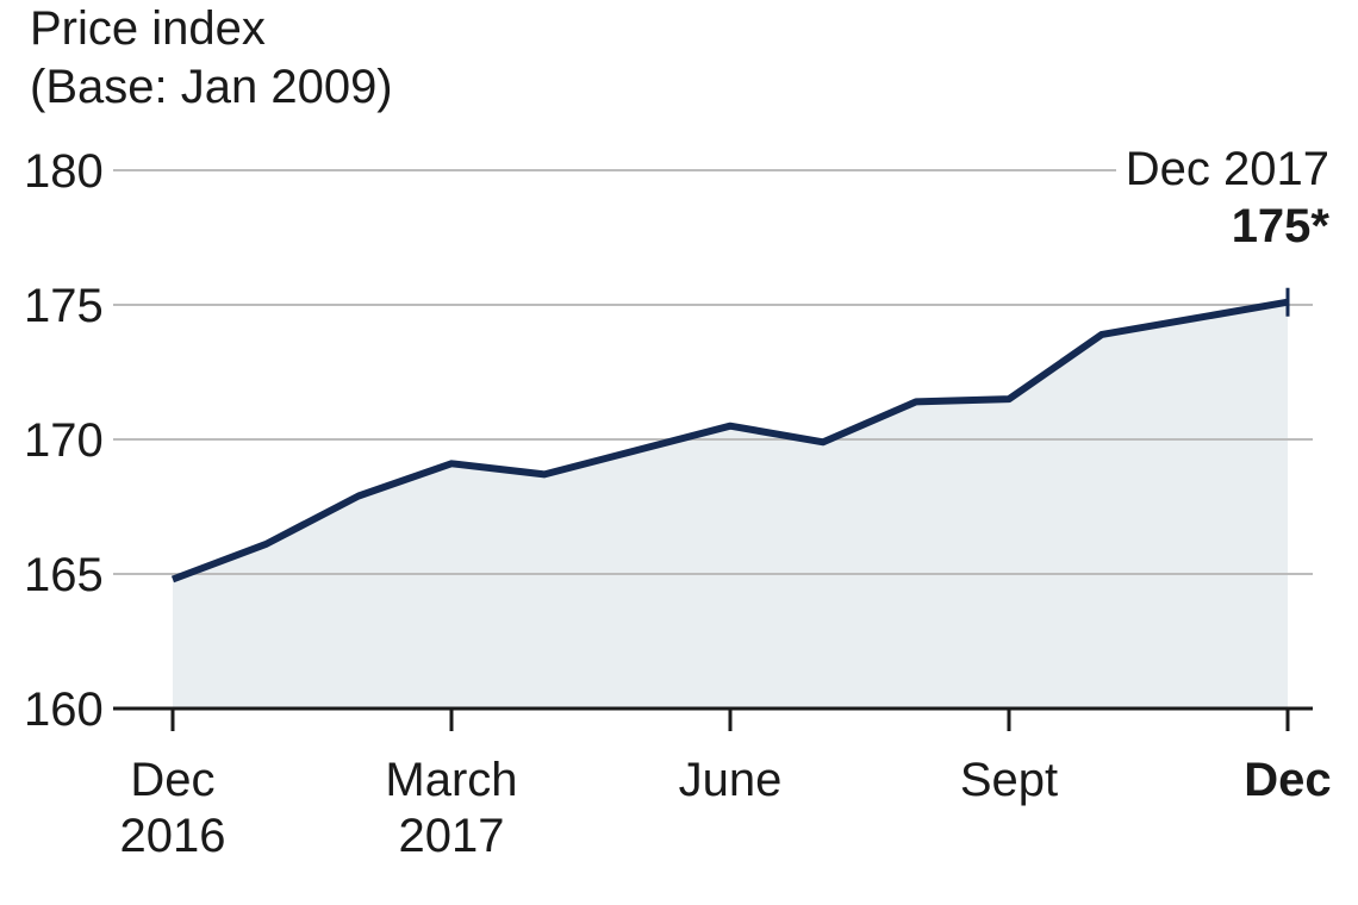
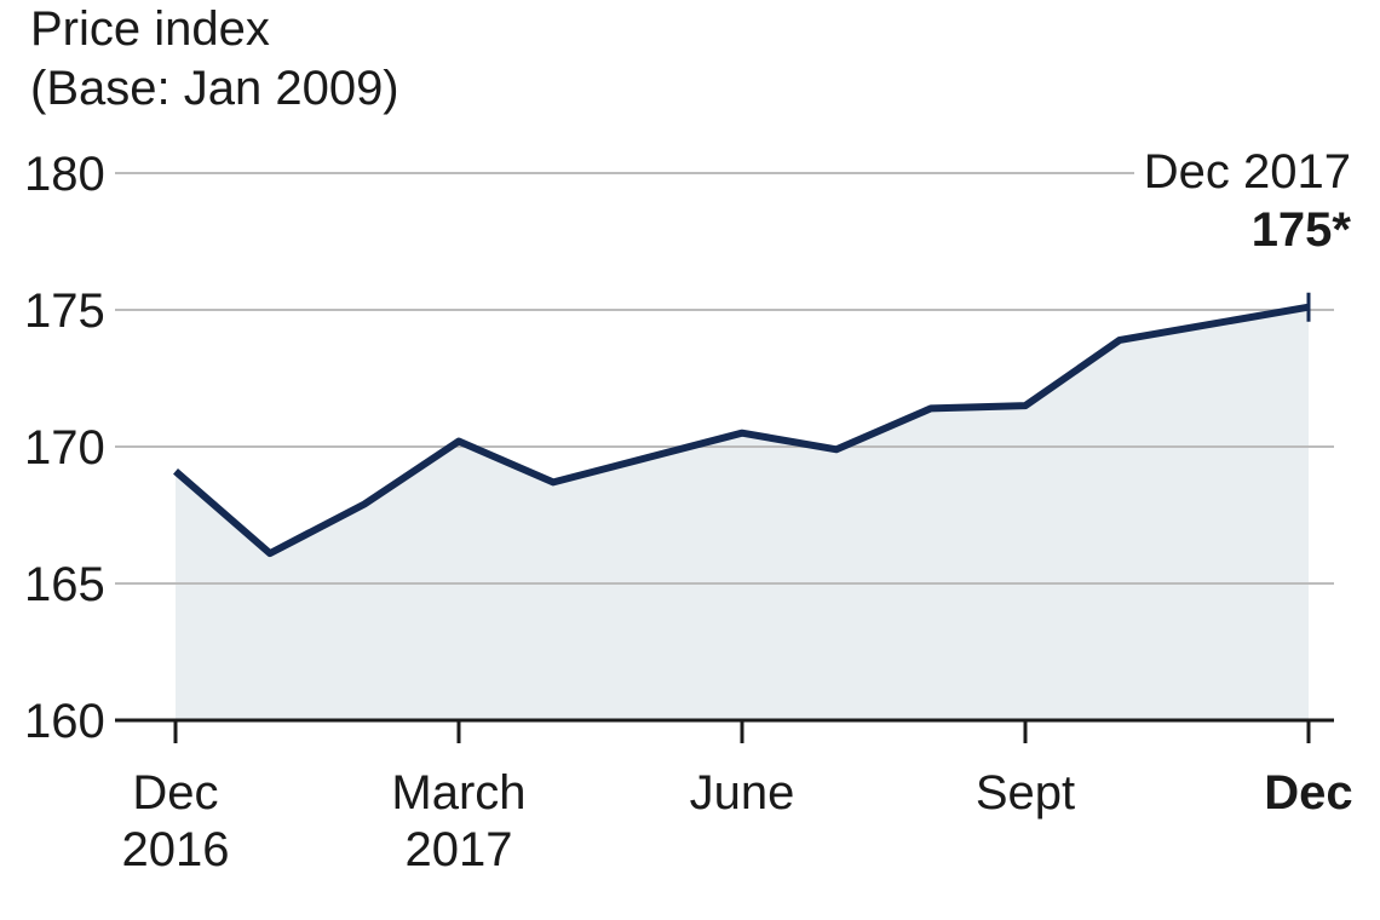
Dec 2016: 164.8 -> 169.1
March 2017: 169.1 -> 170.2
